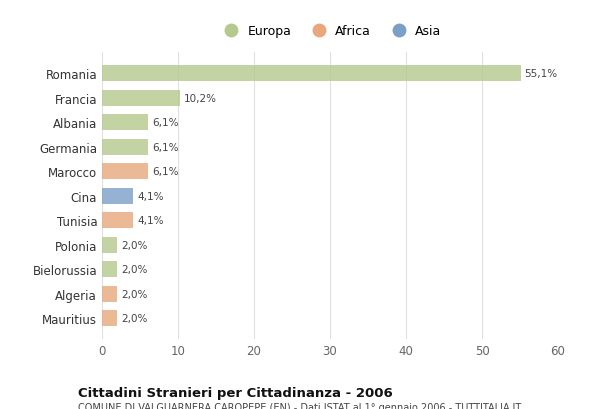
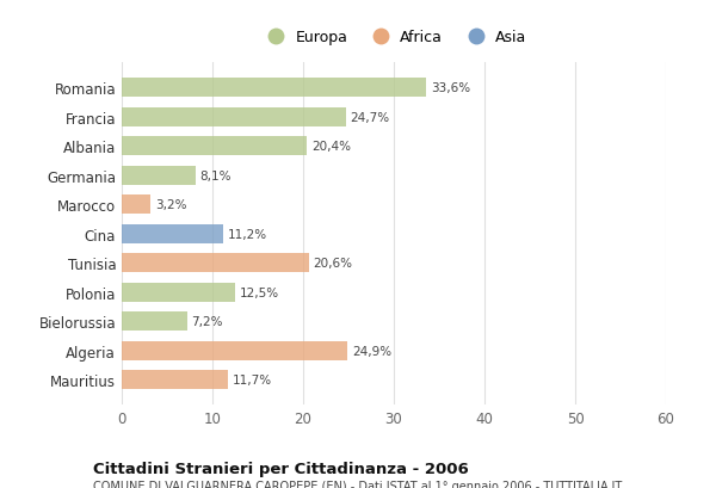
Romania: 55,1% -> 33,6%
Francia: 10,2% -> 24,7%
Albania: 6,1% -> 20,4%
Germania: 6,1% -> 8,1%
Marocco: 6,1% -> 3,2%
Cina: 4,1% -> 11,2%
Tunisia: 4,1% -> 20,6%
Polonia: 2,0% -> 12,5%
Bielorussia: 2,0% -> 7,2%
Algeria: 2,0% -> 24,9%
Mauritius: 2,0% -> 11,7%
